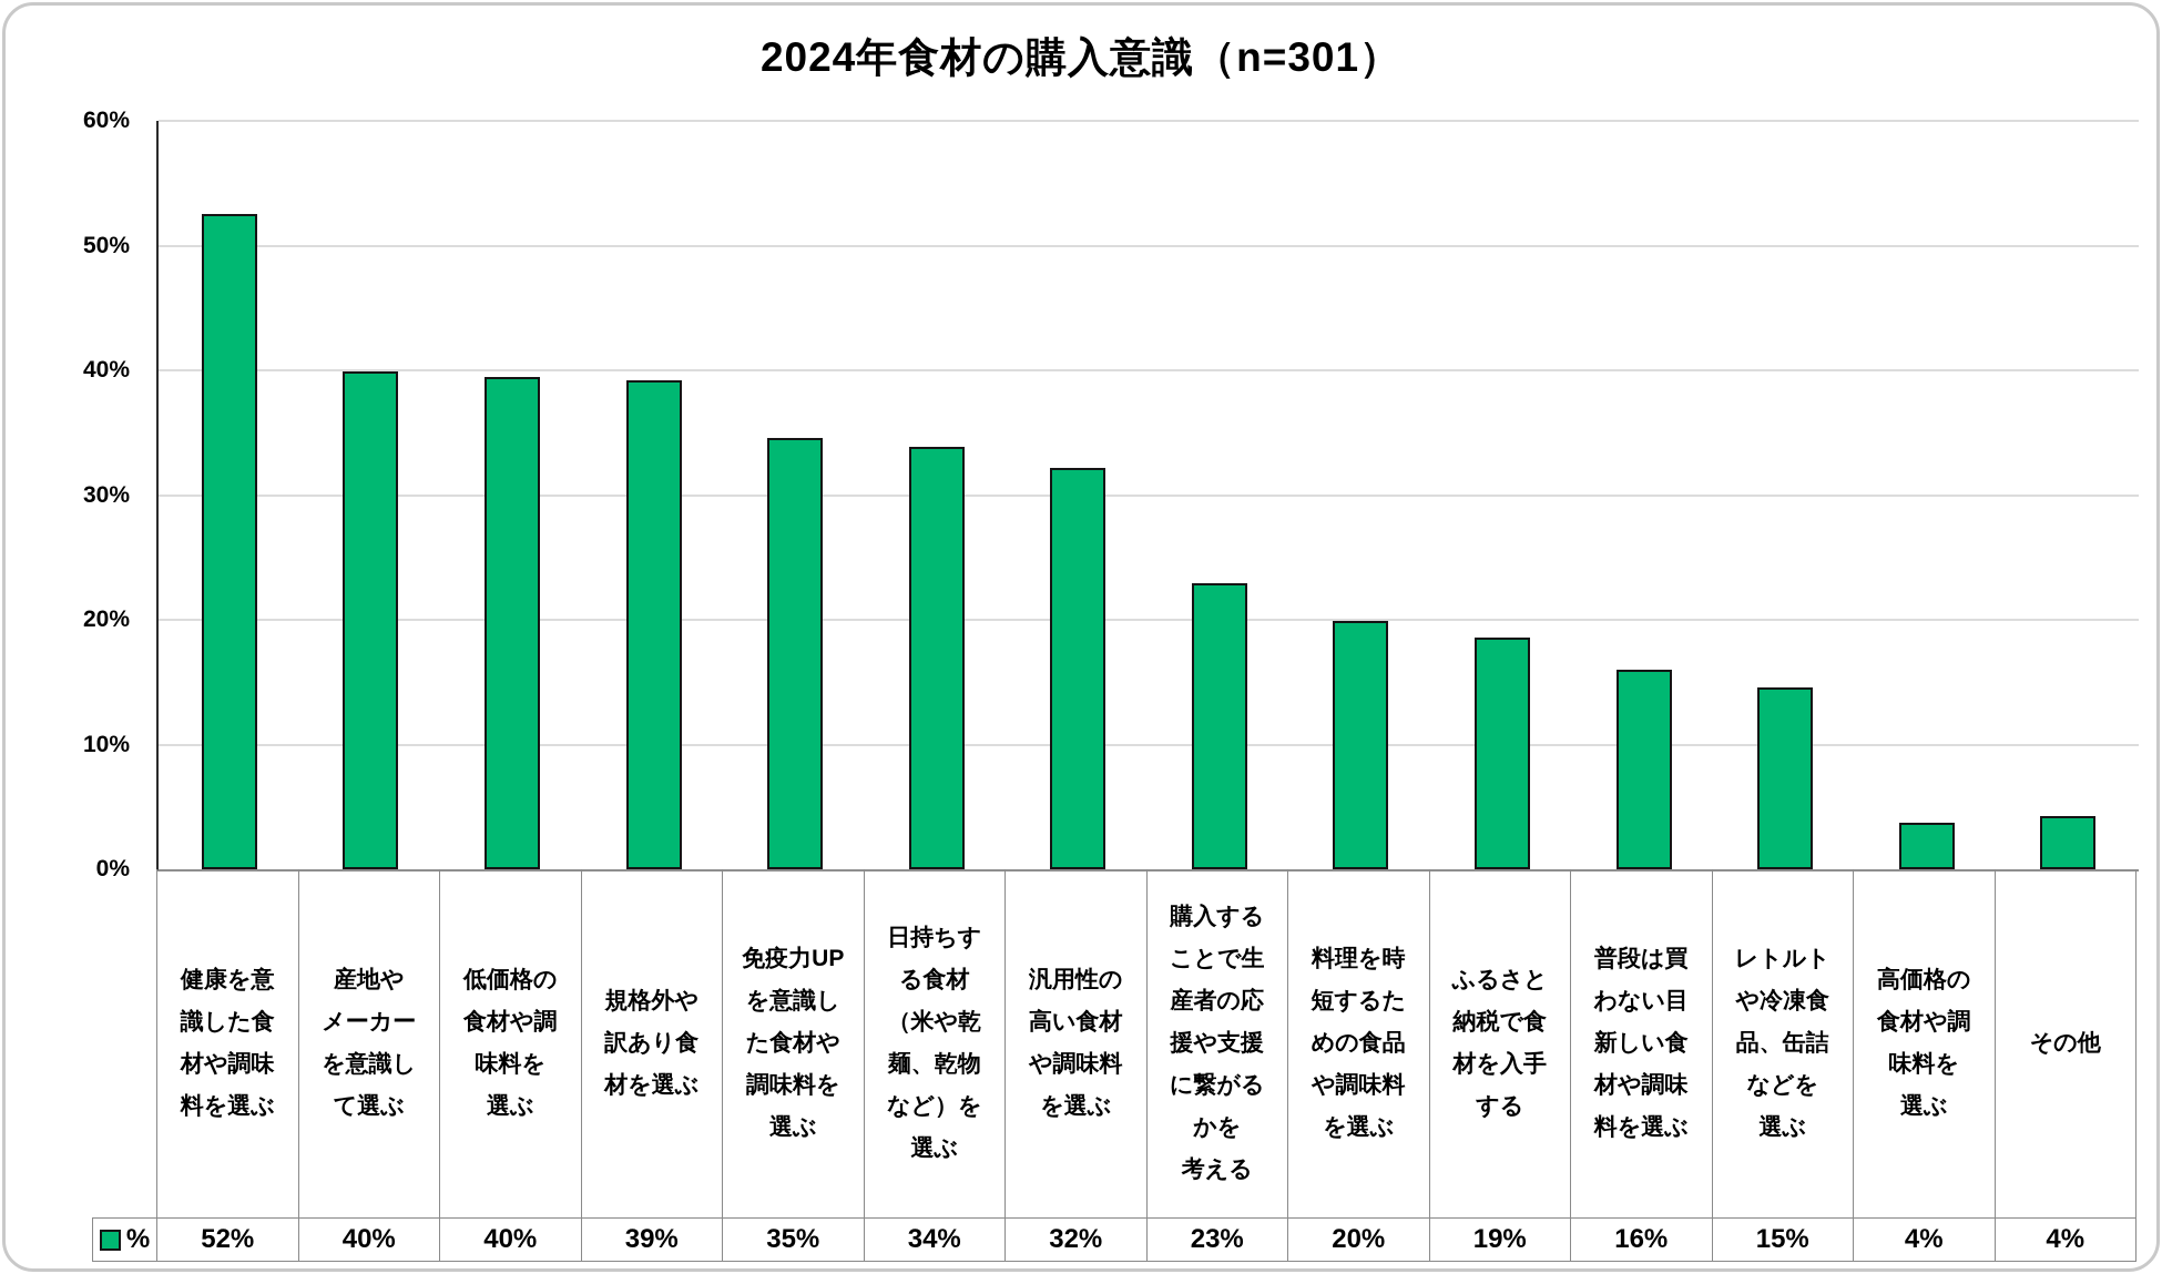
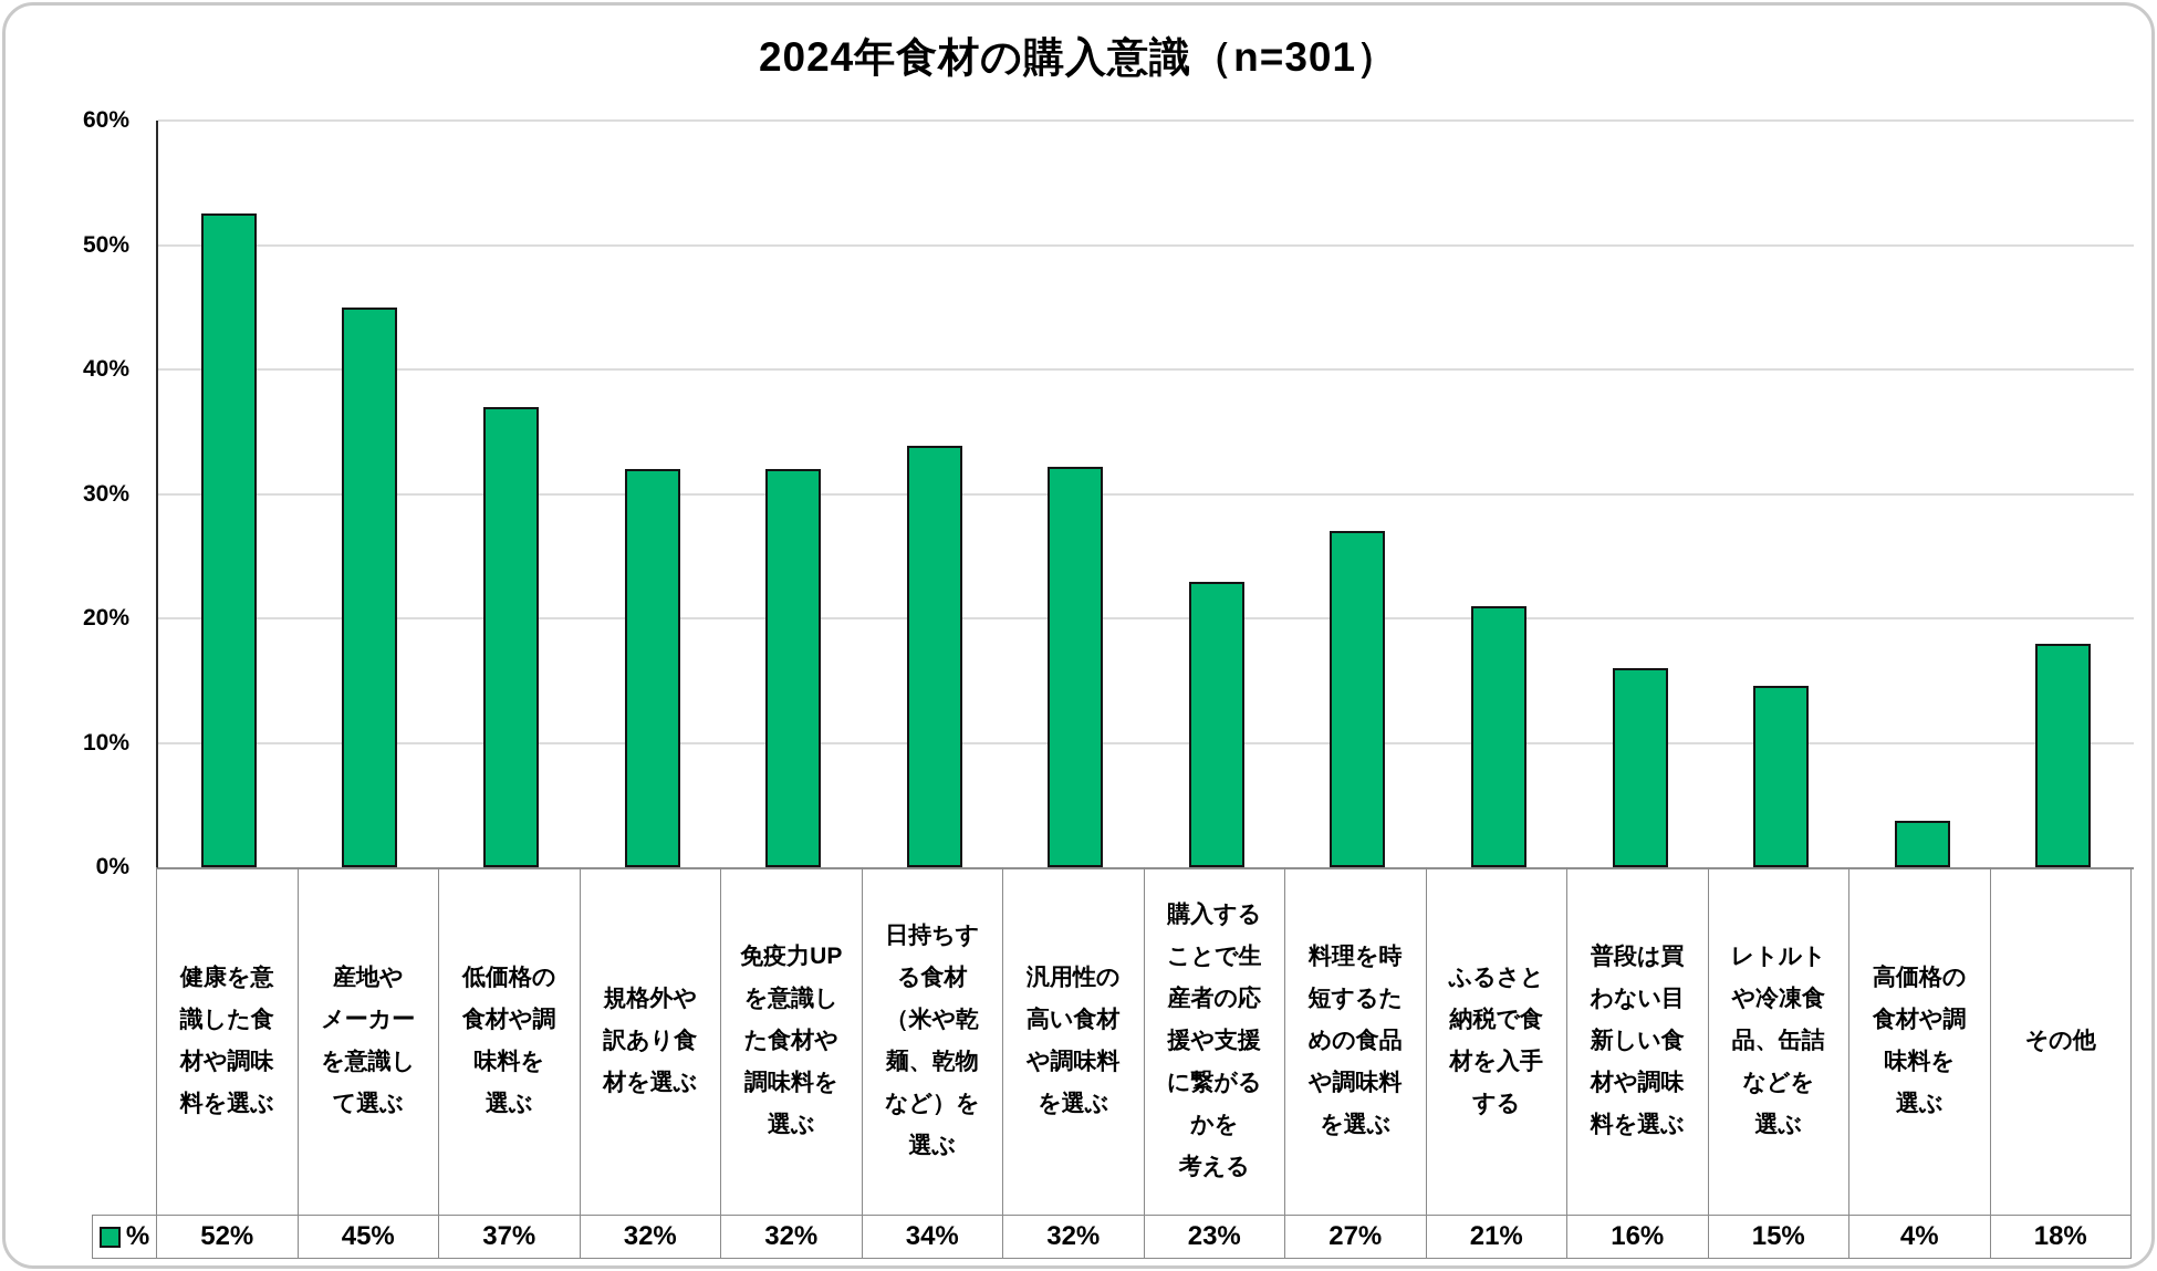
産地やメーカーを意識して選ぶ: 40% -> 45%
低価格の食材や調味料を選ぶ: 40% -> 37%
規格外や訳あり食材を選ぶ: 39% -> 32%
免疫力UPを意識した食材や調味料を選ぶ: 35% -> 32%
料理を時短するための食品や調味料を選ぶ: 20% -> 27%
ふるさと納税で食材を入手する: 19% -> 21%
その他: 4% -> 18%
